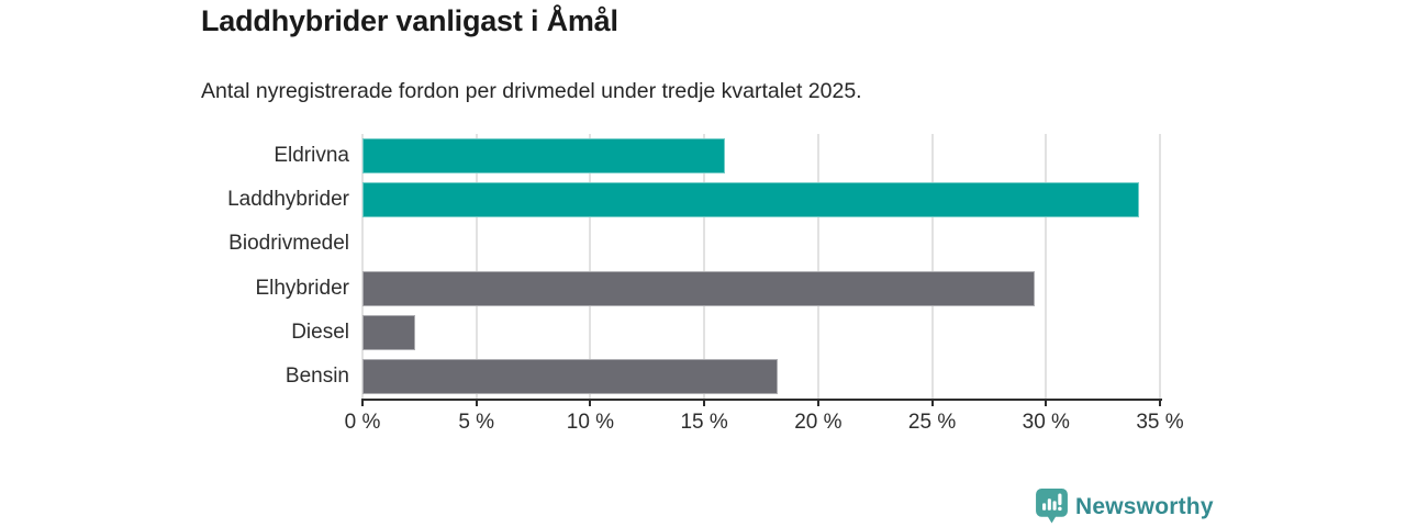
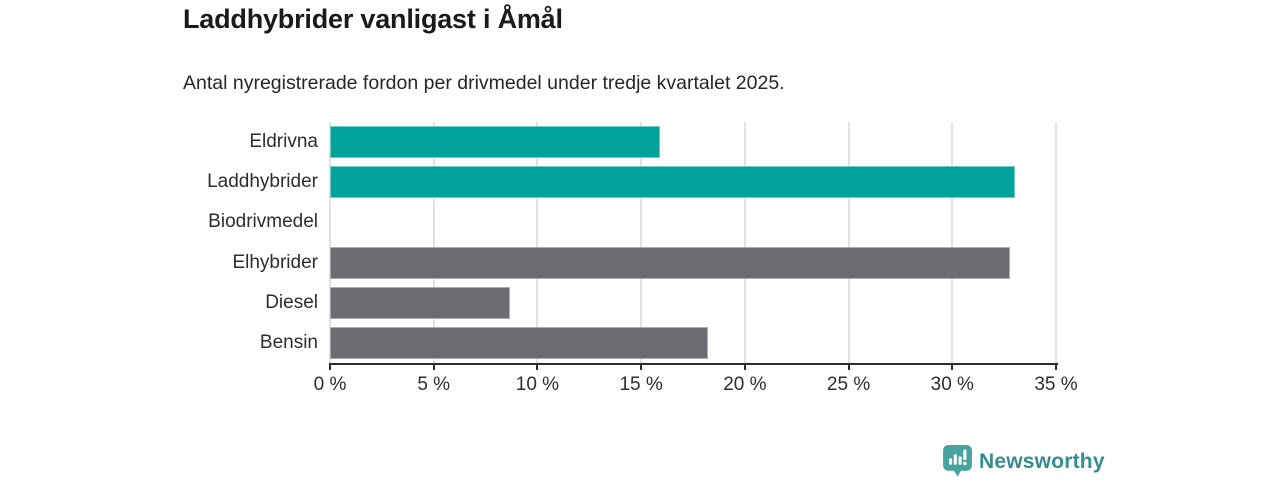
Laddhybrider: 34.1% -> 33.0%
Elhybrider: 29.5% -> 32.8%
Diesel: 2.3% -> 8.7%
